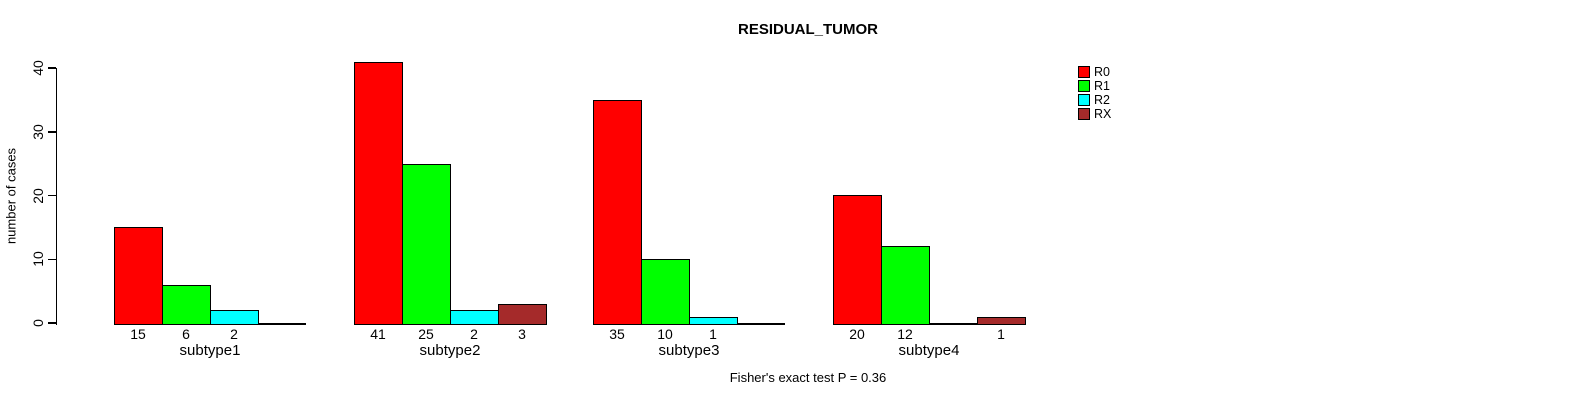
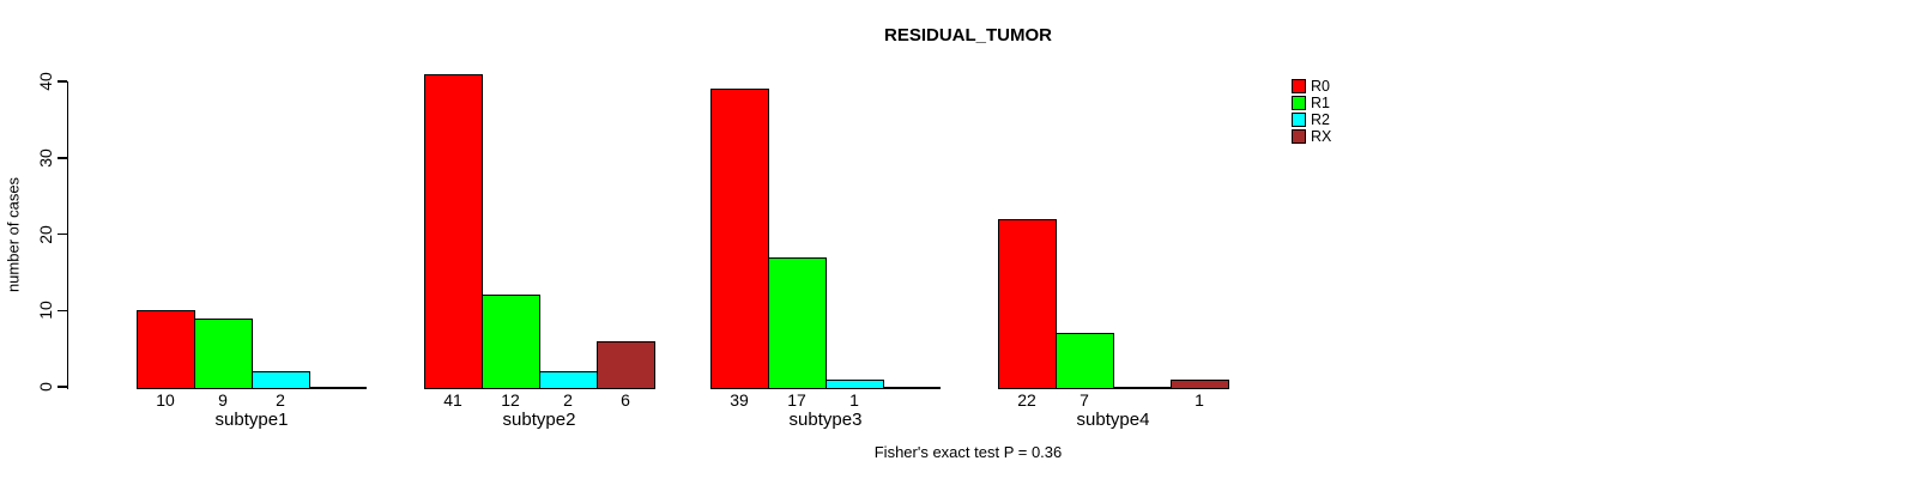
R0/subtype1: 15 -> 10
R1/subtype1: 6 -> 9
R1/subtype2: 25 -> 12
RX/subtype2: 3 -> 6
R0/subtype3: 35 -> 39
R1/subtype3: 10 -> 17
R0/subtype4: 20 -> 22
R1/subtype4: 12 -> 7
